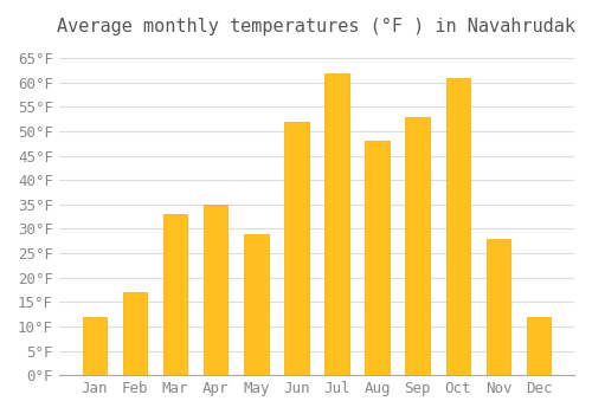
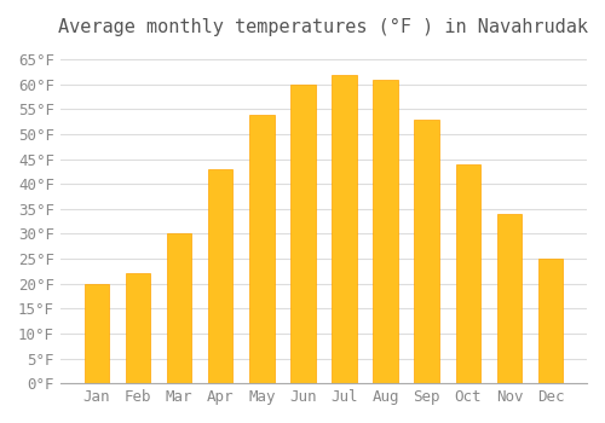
Jan: 12°F -> 20°F
Feb: 17°F -> 22°F
Mar: 33°F -> 30°F
Apr: 35°F -> 43°F
May: 29°F -> 54°F
Jun: 52°F -> 60°F
Aug: 48°F -> 61°F
Oct: 61°F -> 44°F
Nov: 28°F -> 34°F
Dec: 12°F -> 25°F
